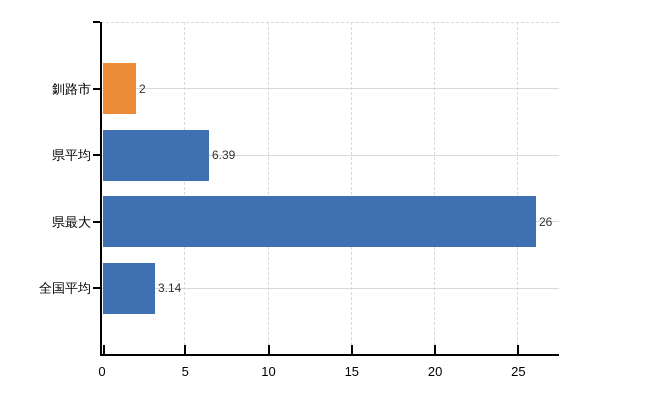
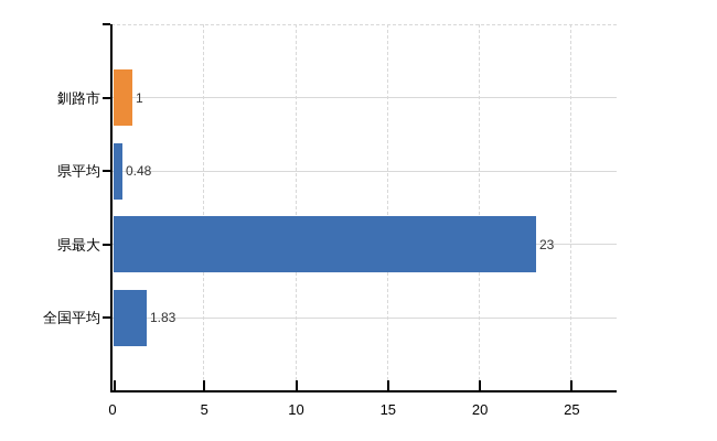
釧路市: 2 -> 1
県平均: 6.39 -> 0.48
県最大: 26 -> 23
全国平均: 3.14 -> 1.83
